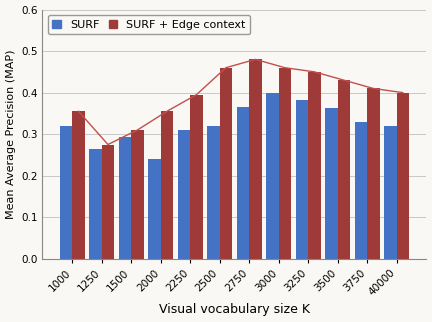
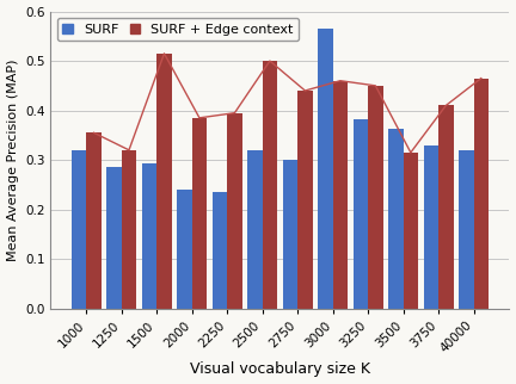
SURF/1250: 0.265 -> 0.285
SURF + Edge context/1250: 0.275 -> 0.320
SURF + Edge context/1500: 0.310 -> 0.515
SURF + Edge context/2000: 0.355 -> 0.385
SURF/2250: 0.310 -> 0.235
SURF + Edge context/2500: 0.460 -> 0.500
SURF/2750: 0.365 -> 0.300
SURF + Edge context/2750: 0.480 -> 0.440
SURF/3000: 0.400 -> 0.565
SURF + Edge context/3500: 0.430 -> 0.315
SURF + Edge context/40000: 0.400 -> 0.465
